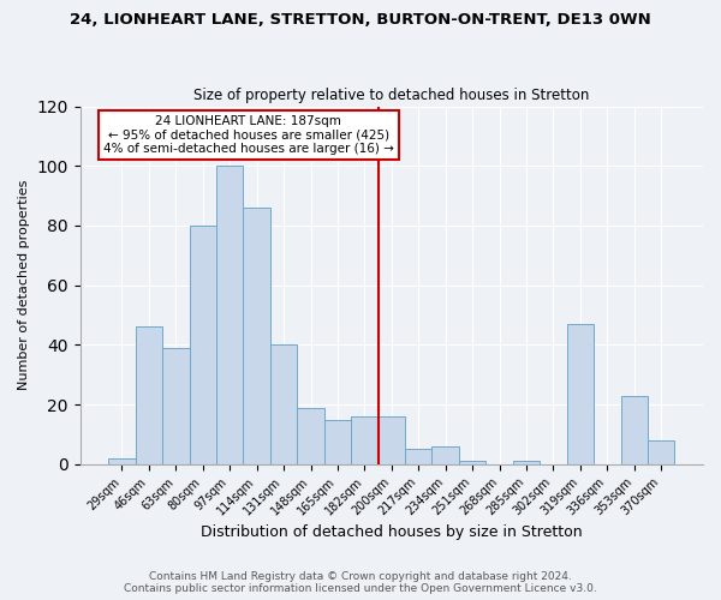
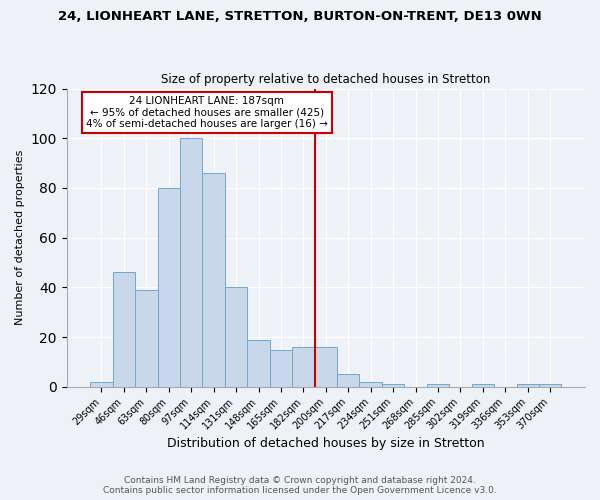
234sqm: 6 -> 2
319sqm: 47 -> 1
353sqm: 23 -> 1
370sqm: 8 -> 1
